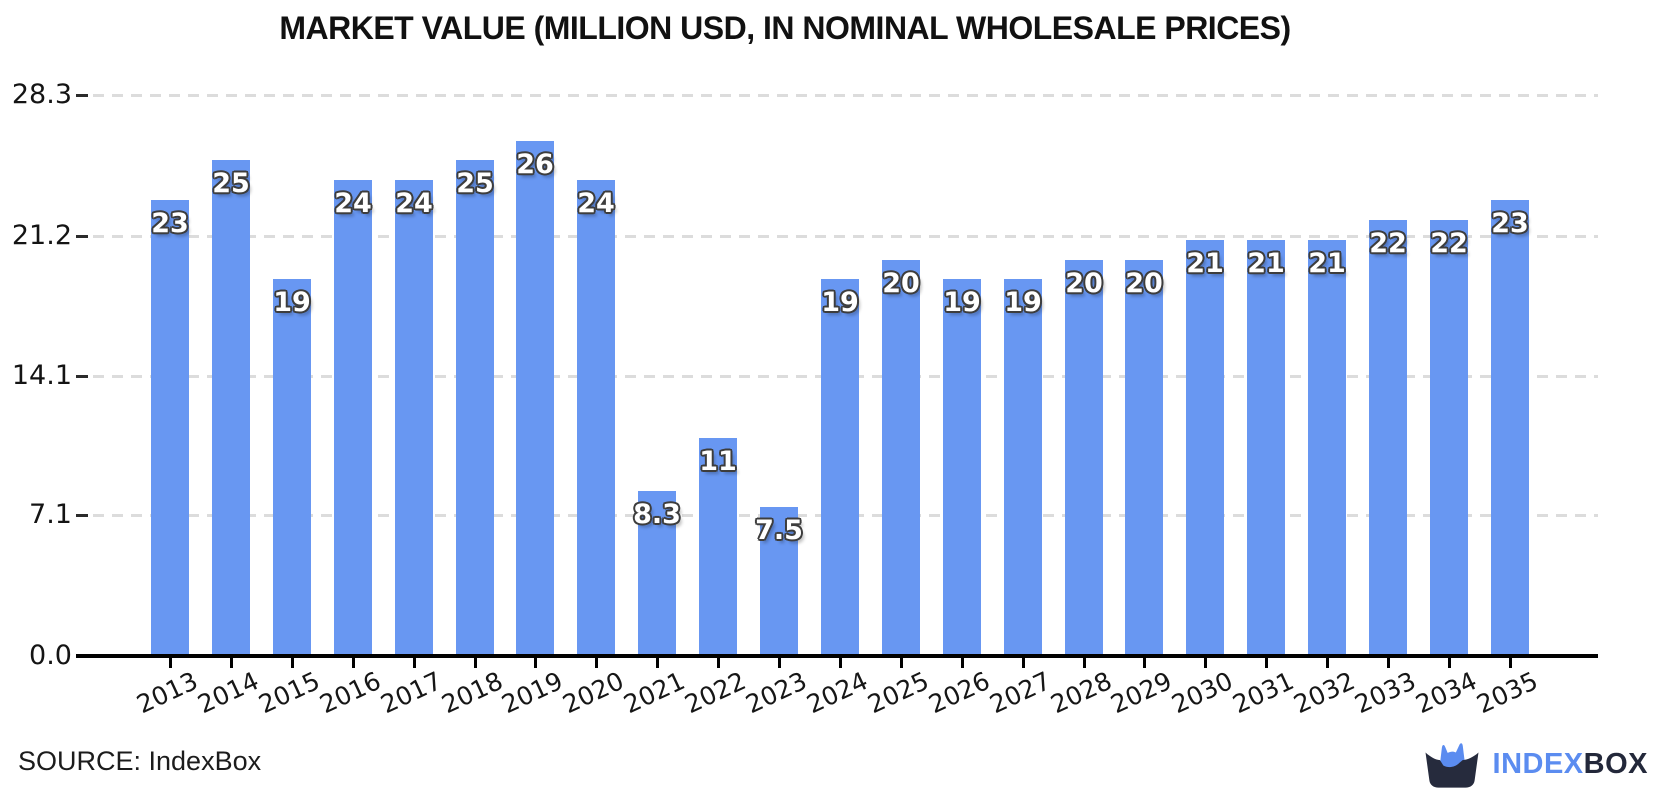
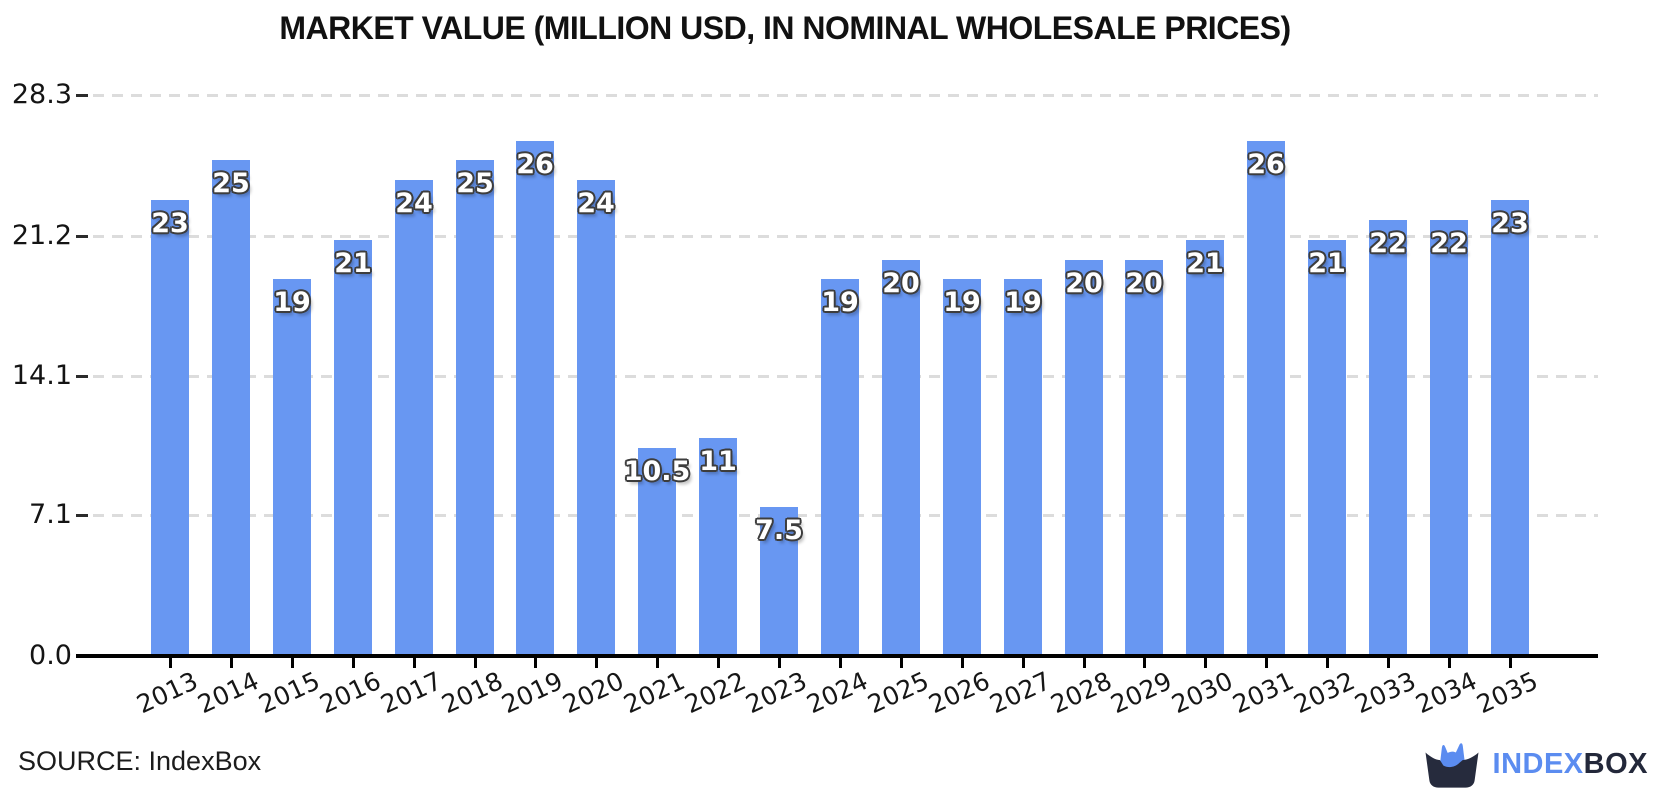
2016: 24 -> 21
2021: 8.3 -> 10.5
2031: 21 -> 26
